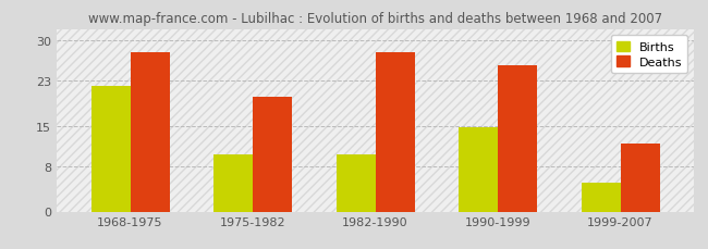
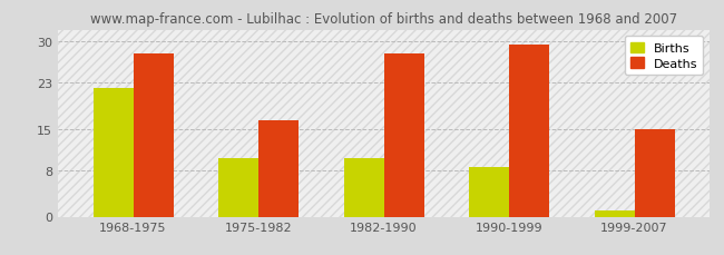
Deaths/1975-1982: 20.2 -> 16.5
Births/1990-1999: 14.8 -> 8.5
Deaths/1990-1999: 25.6 -> 29.5
Births/1999-2007: 5.0 -> 1.0
Deaths/1999-2007: 12.0 -> 15.0
